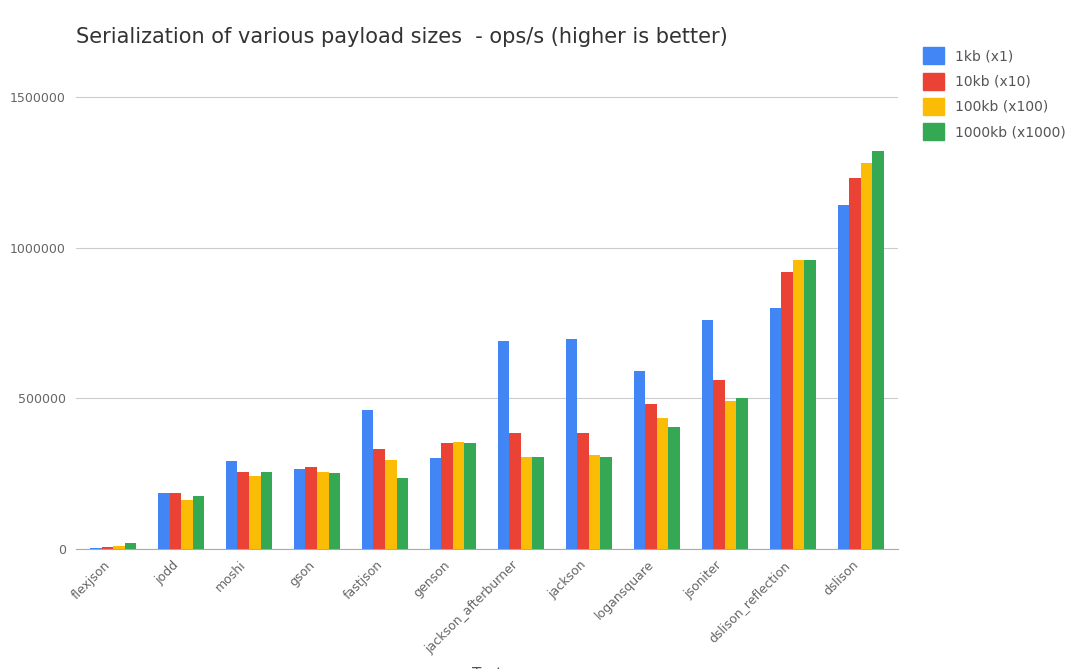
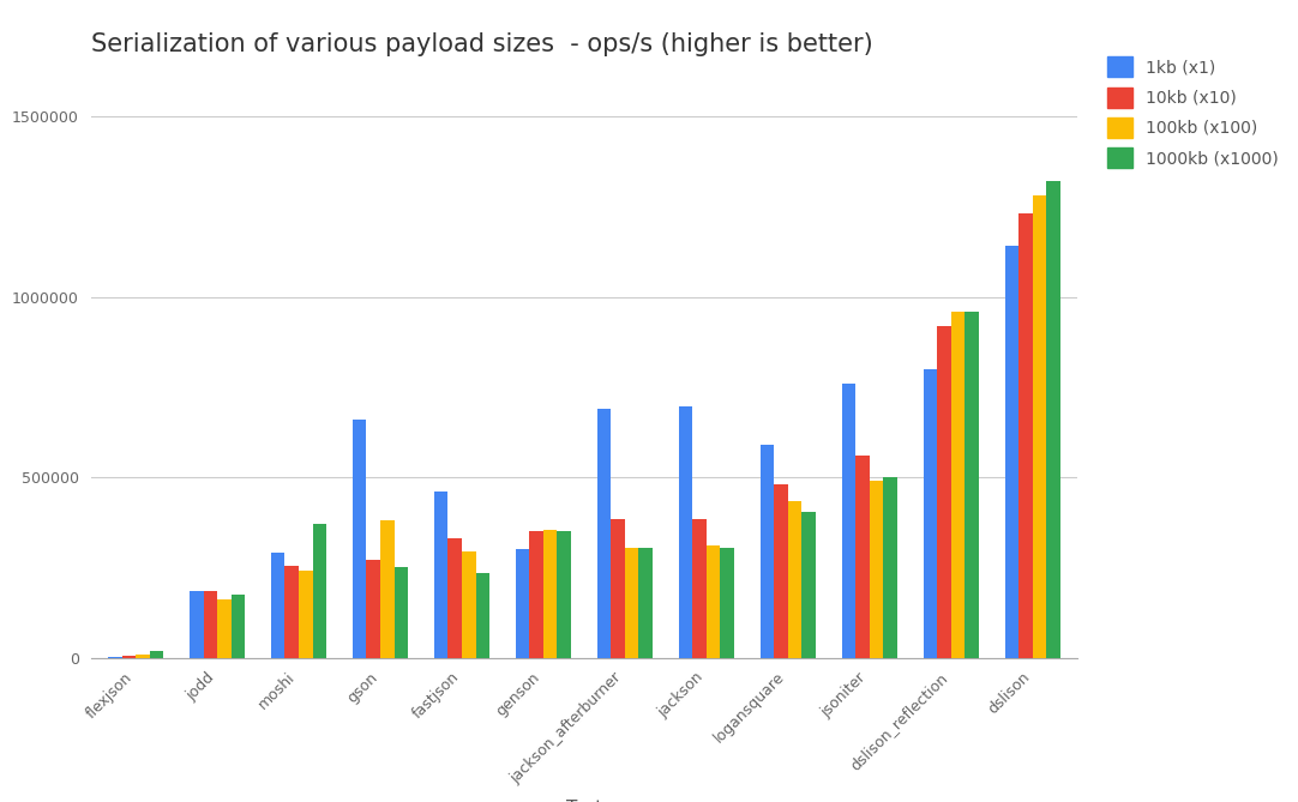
1000kb (x1000)/moshi: 255000 -> 370000
1kb (x1)/gson: 265000 -> 660000
100kb (x100)/gson: 255000 -> 380000
